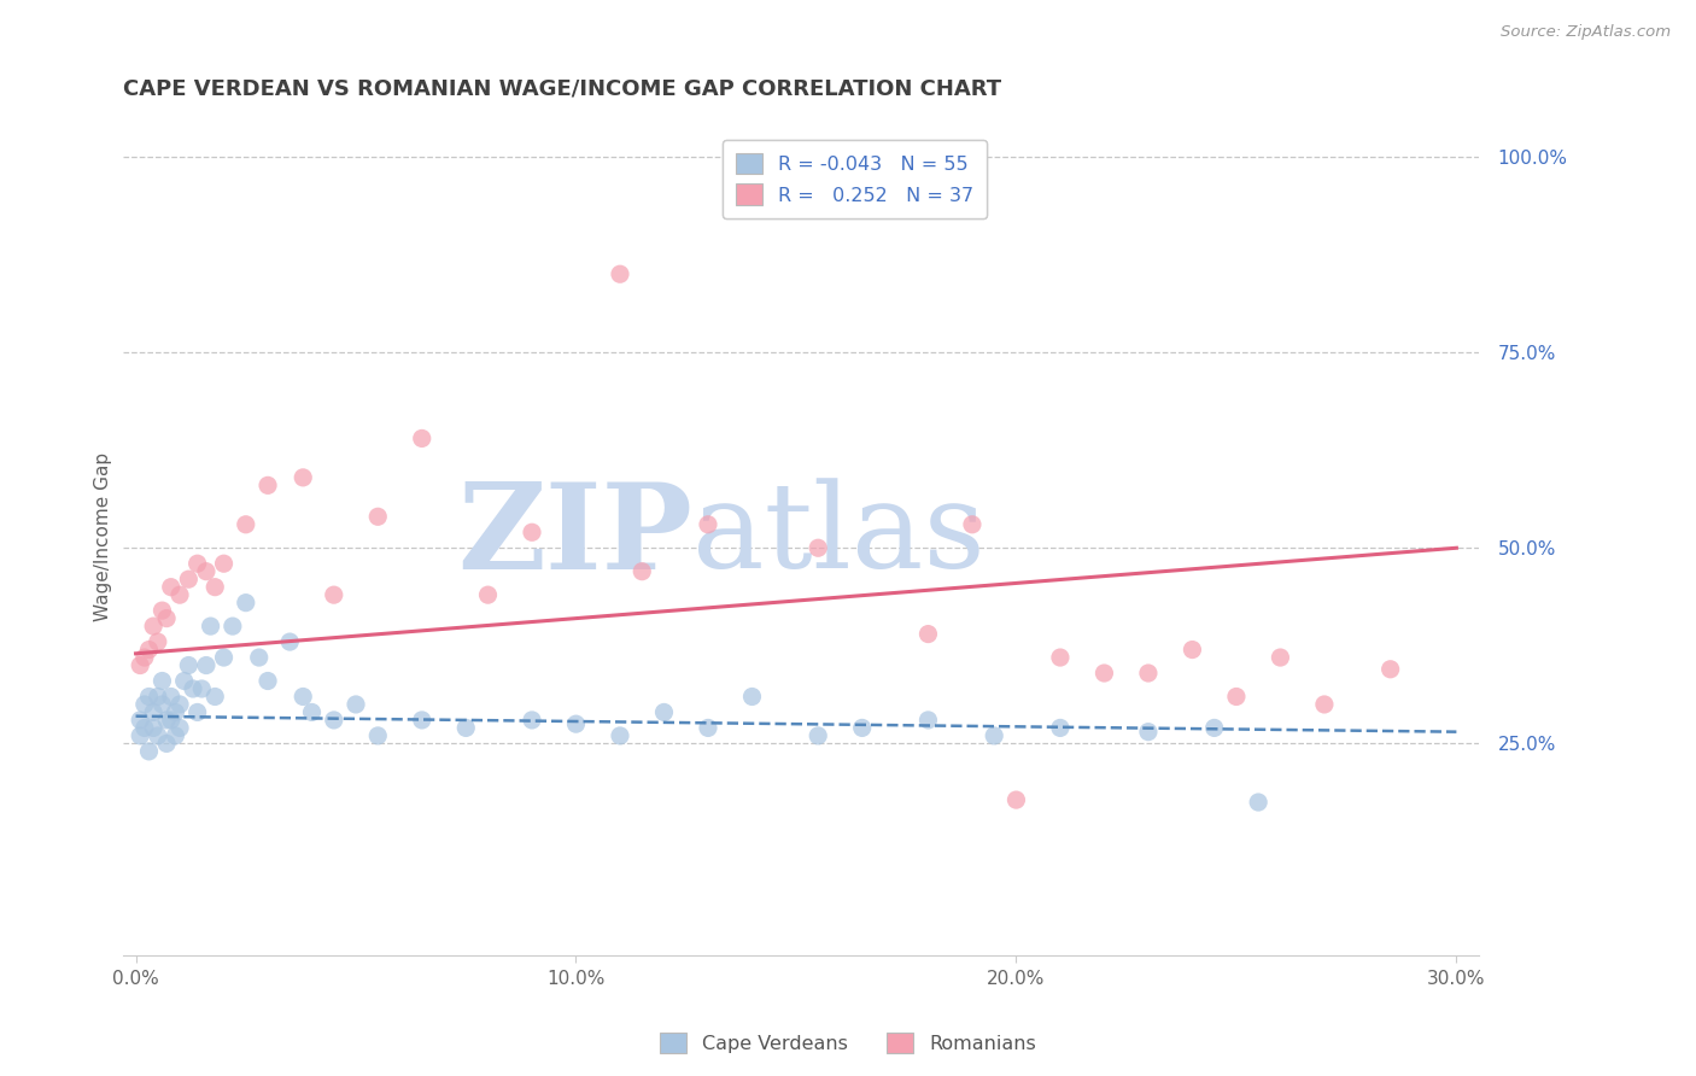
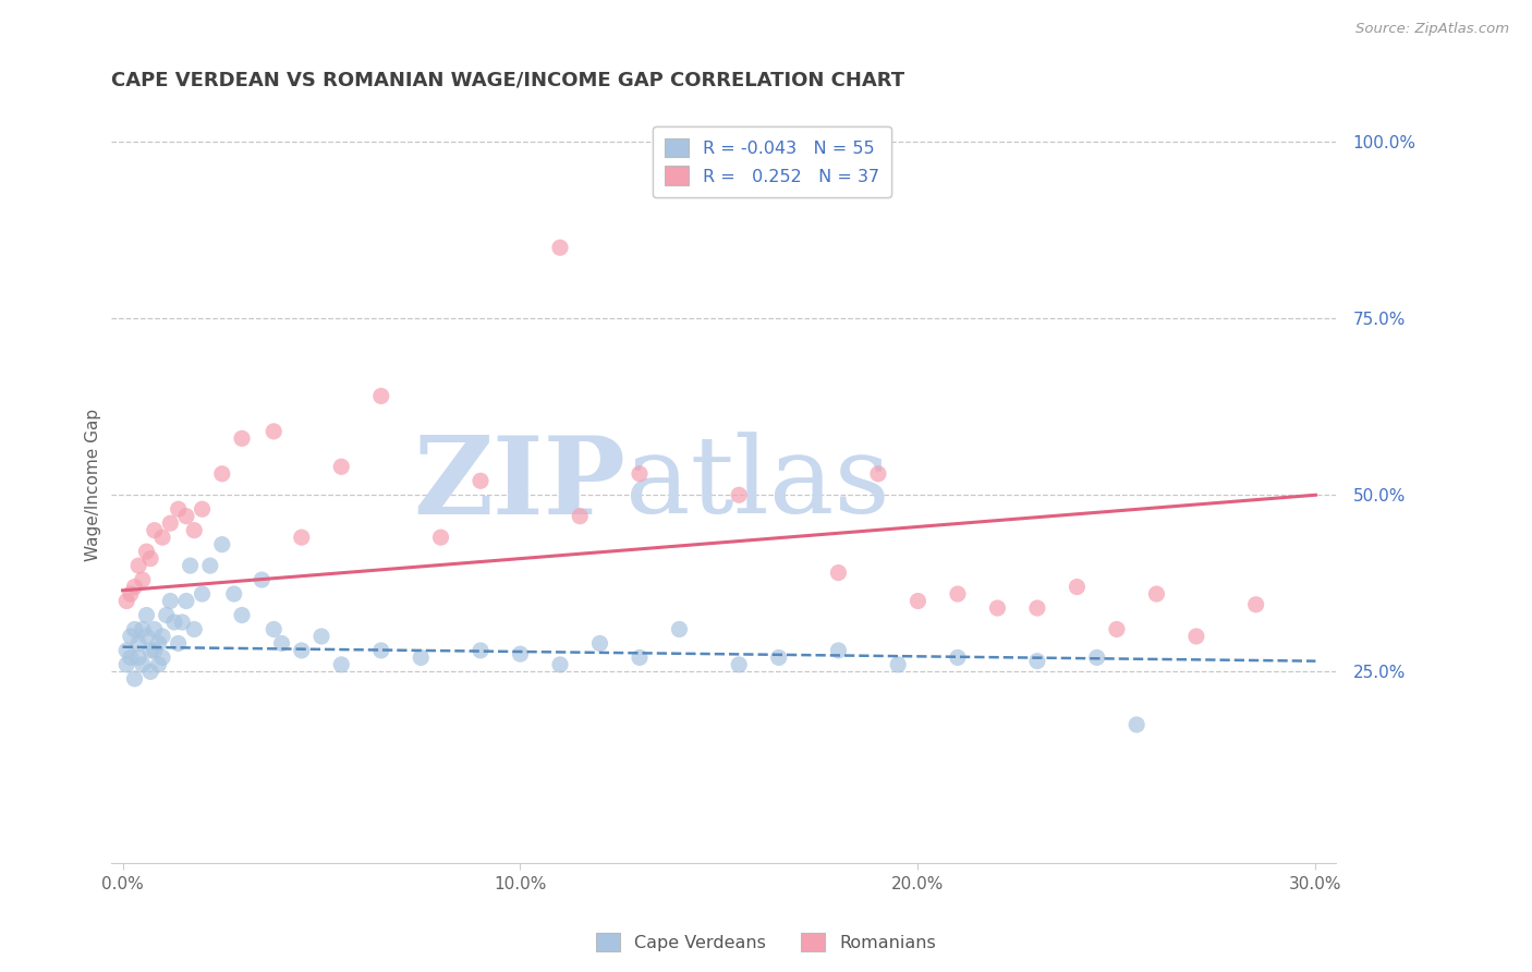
Romanians/20.0%: 17.8% -> 35.0%
